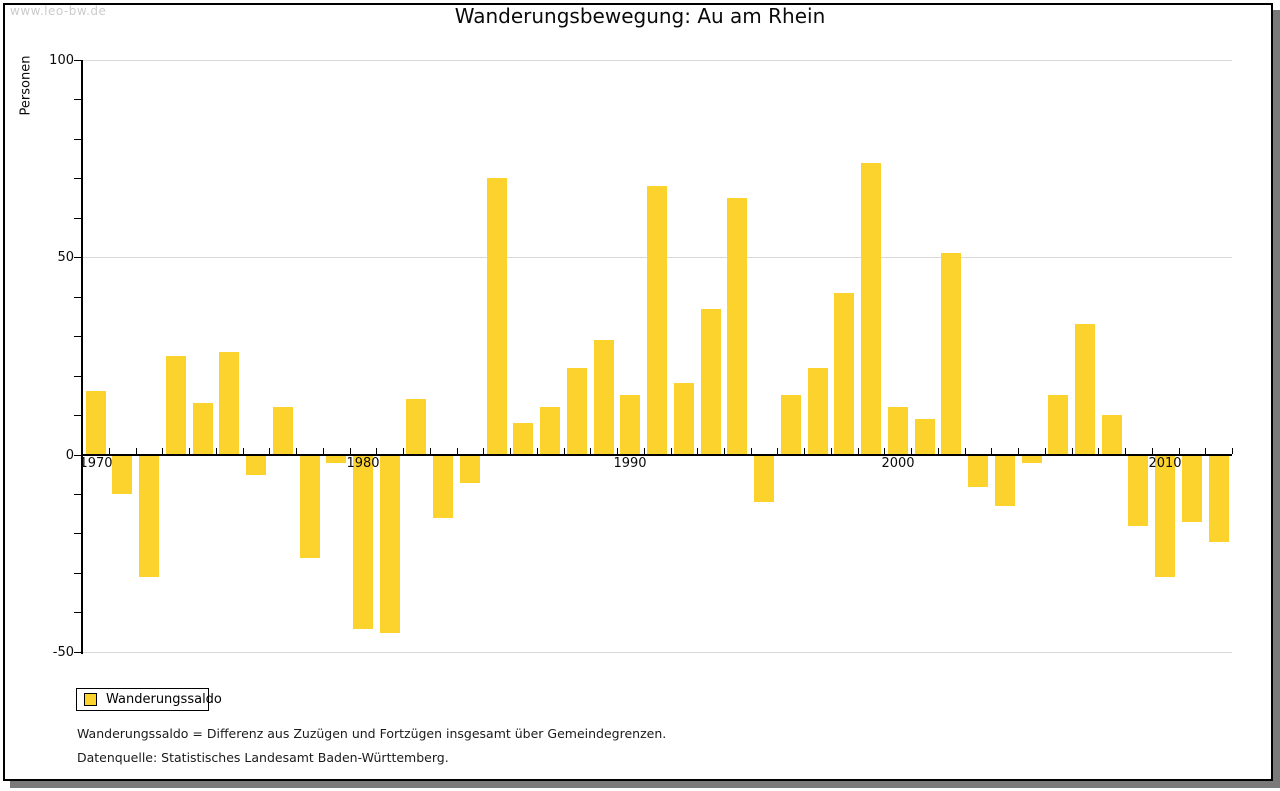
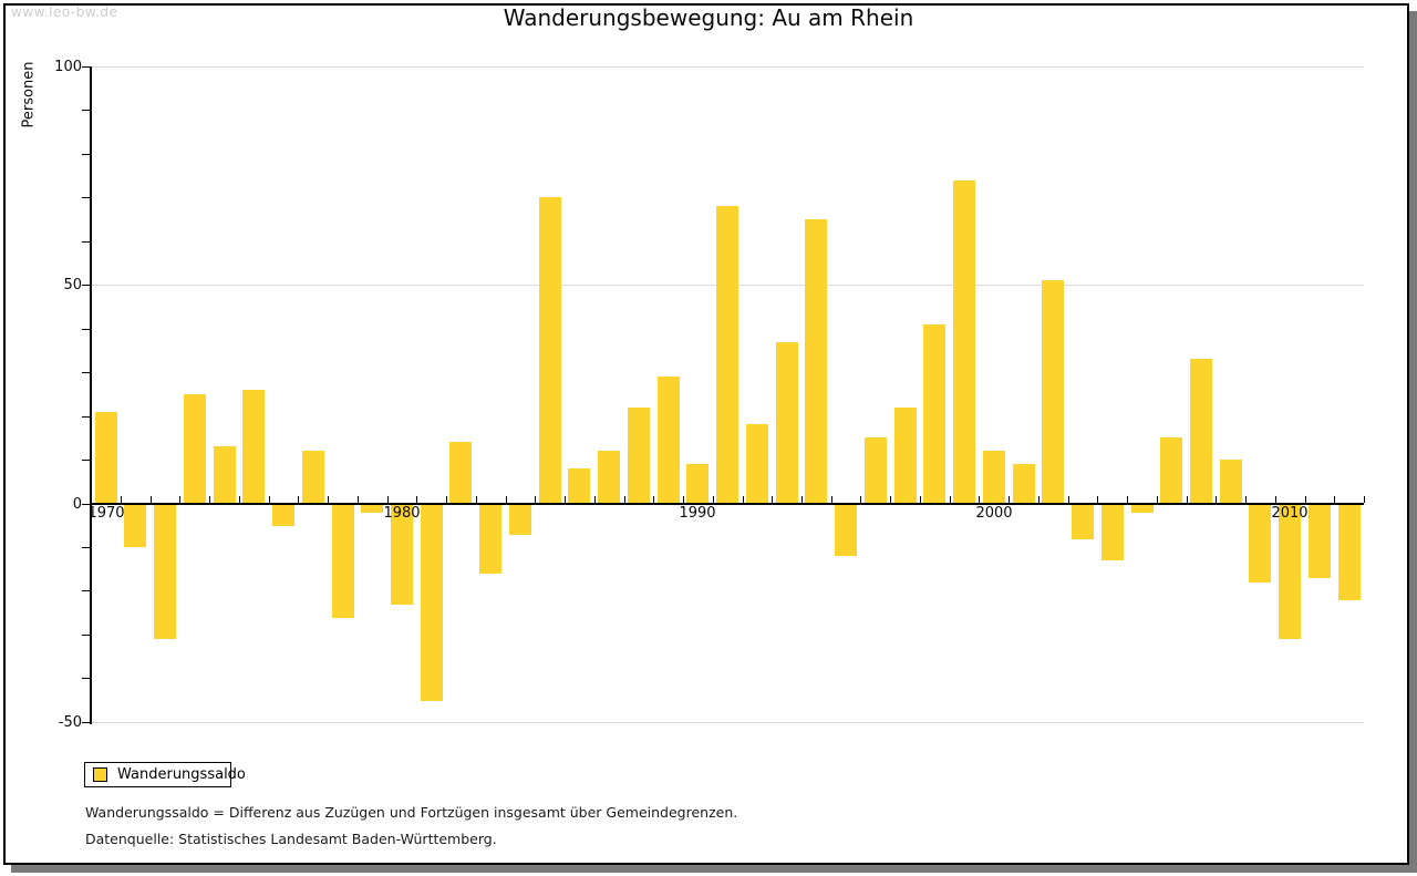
1970: 16 -> 21
1980: -44 -> -23
1990: 15 -> 9
